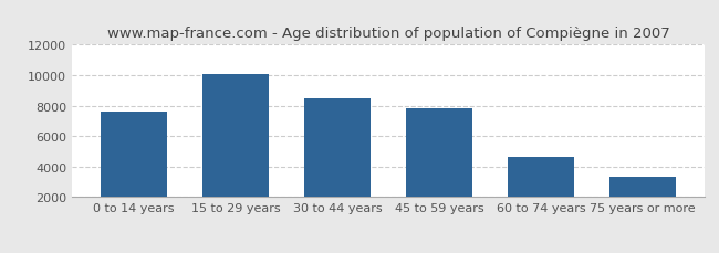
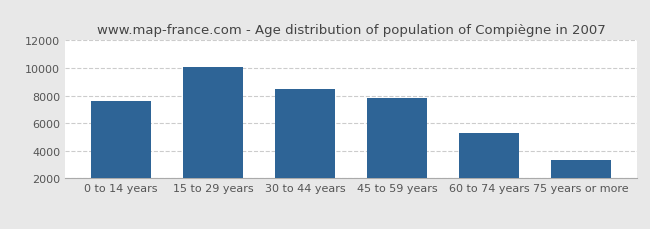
60 to 74 years: 4600 -> 5300
